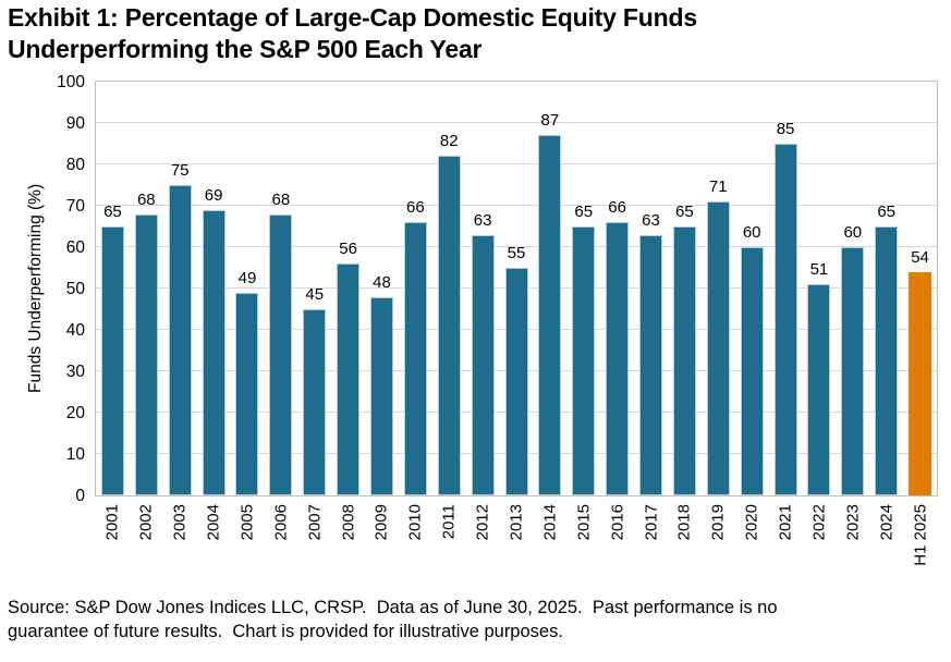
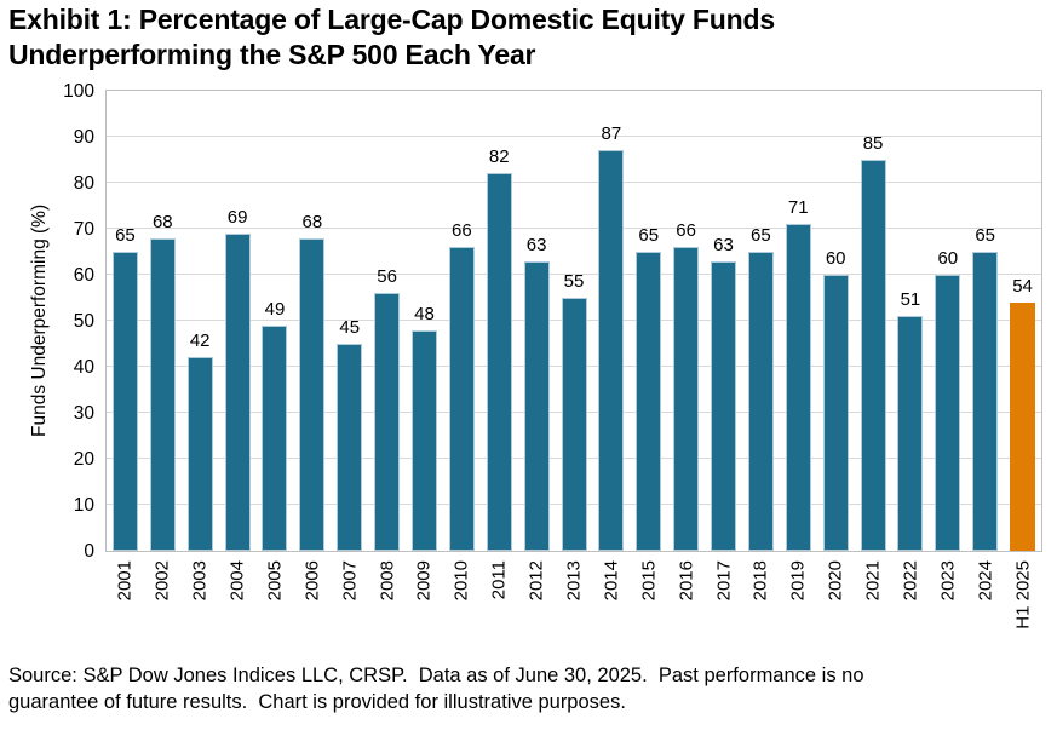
2003: 75 -> 42
